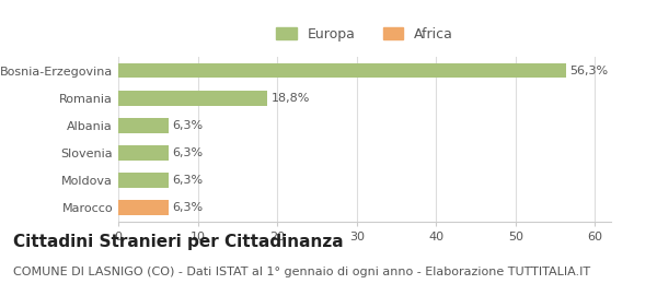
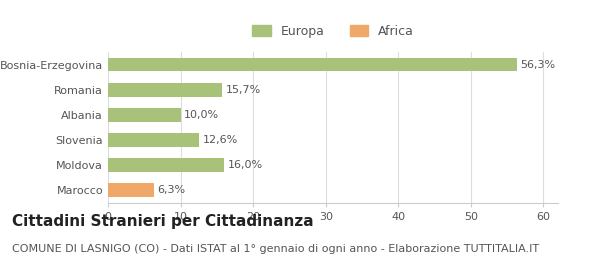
Romania: 18,8% -> 15,7%
Albania: 6,3% -> 10,0%
Slovenia: 6,3% -> 12,6%
Moldova: 6,3% -> 16,0%
